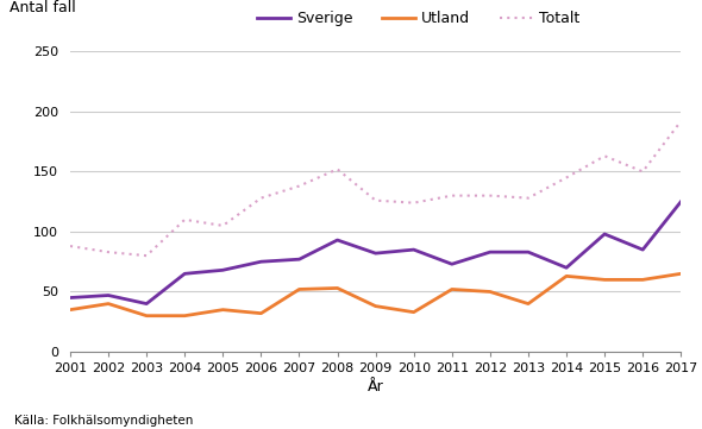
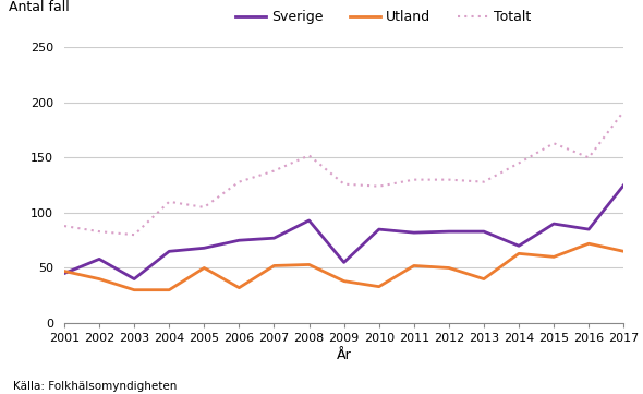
Utland/2001: 35 -> 47
Sverige/2002: 47 -> 58
Utland/2005: 35 -> 50
Sverige/2009: 82 -> 55
Sverige/2011: 73 -> 82
Sverige/2015: 98 -> 90
Utland/2016: 60 -> 72
